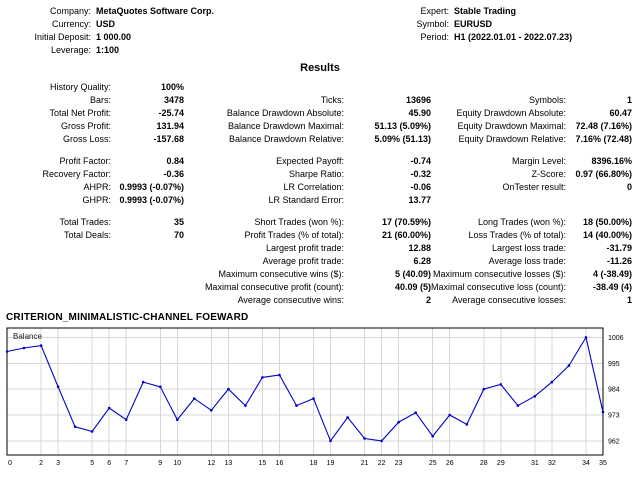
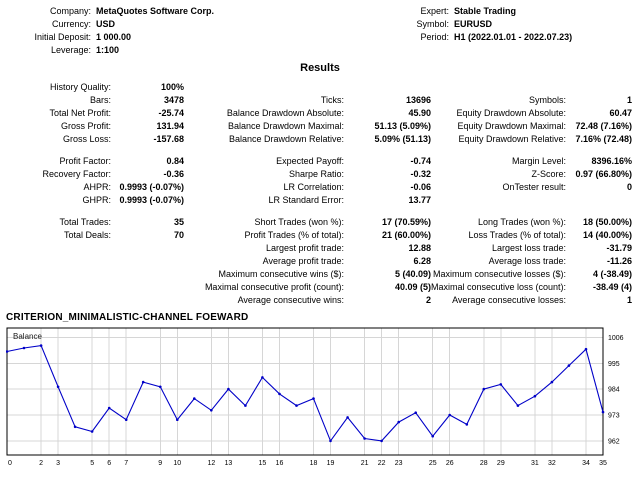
16: 990 -> 982
34: 1006 -> 1001
